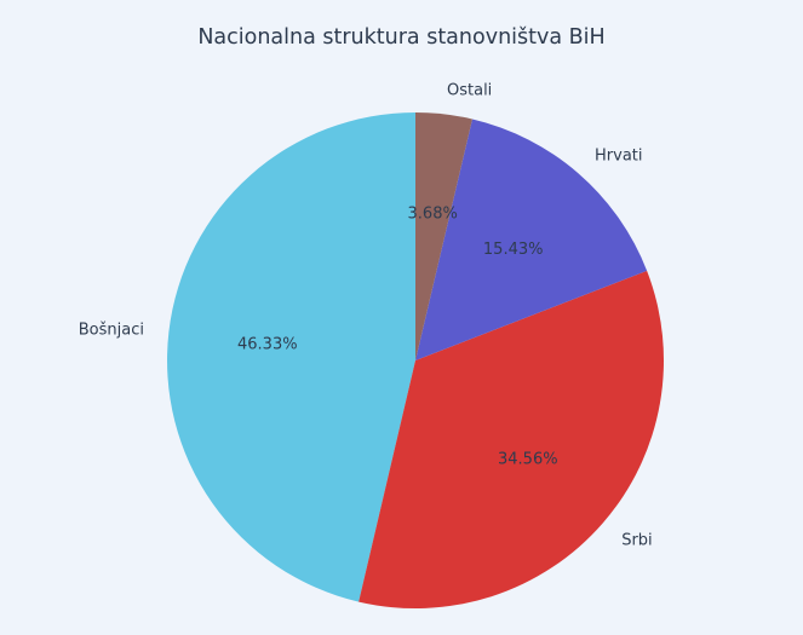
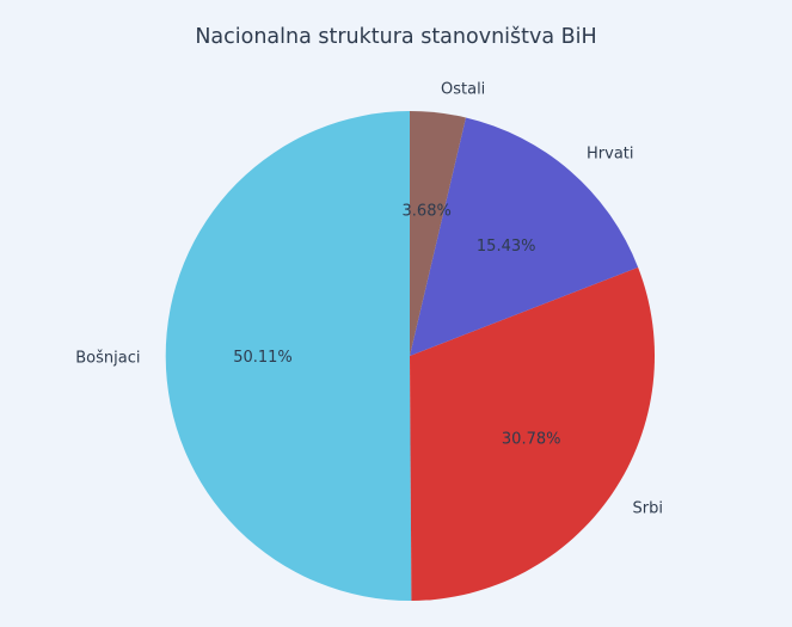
Bošnjaci: 46.33% -> 50.11%
Srbi: 34.56% -> 30.78%
